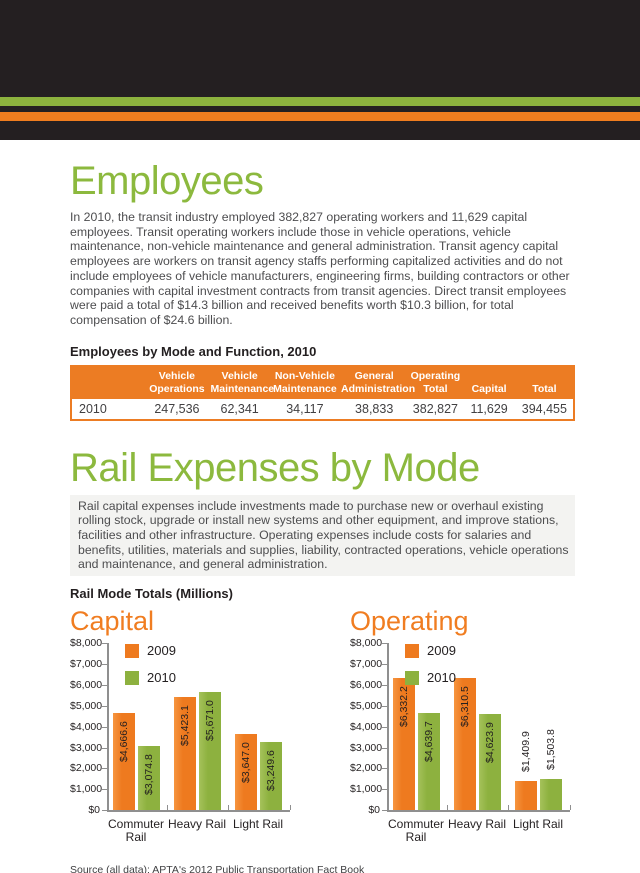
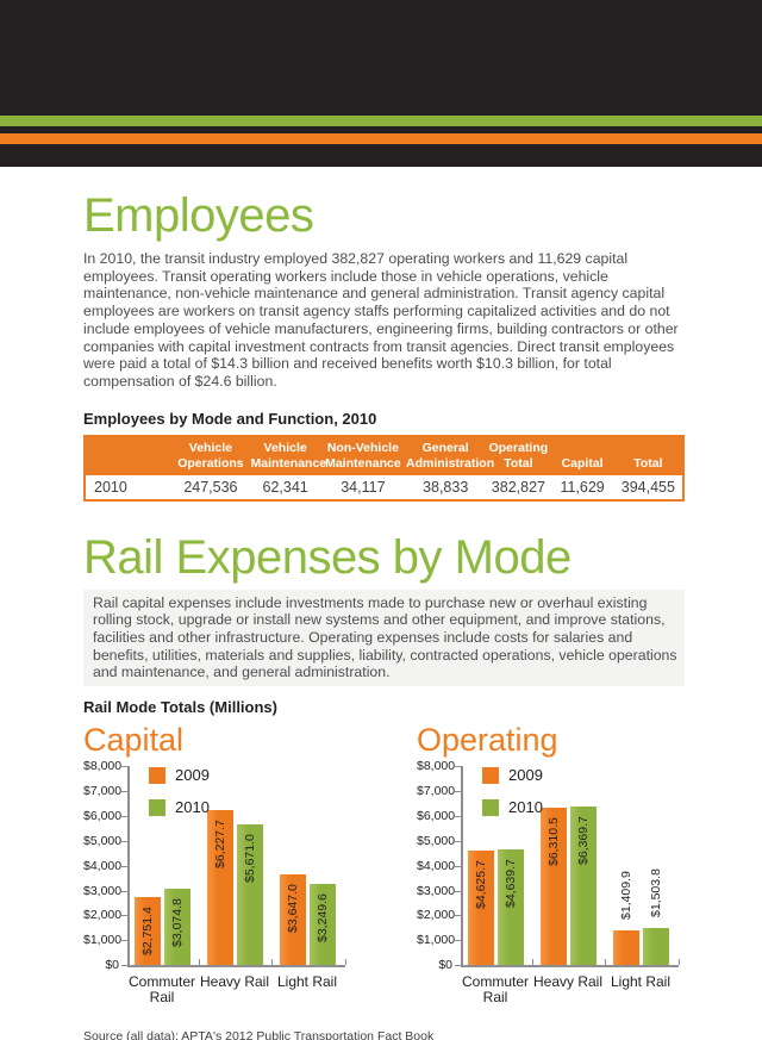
Capital/2009/Commuter Rail: $4,666.6 -> $2,751.4
Capital/2009/Heavy Rail: $5,423.1 -> $6,227.7
Operating/2009/Commuter Rail: $6,332.2 -> $4,625.7
Operating/2010/Heavy Rail: $4,623.9 -> $6,369.7
